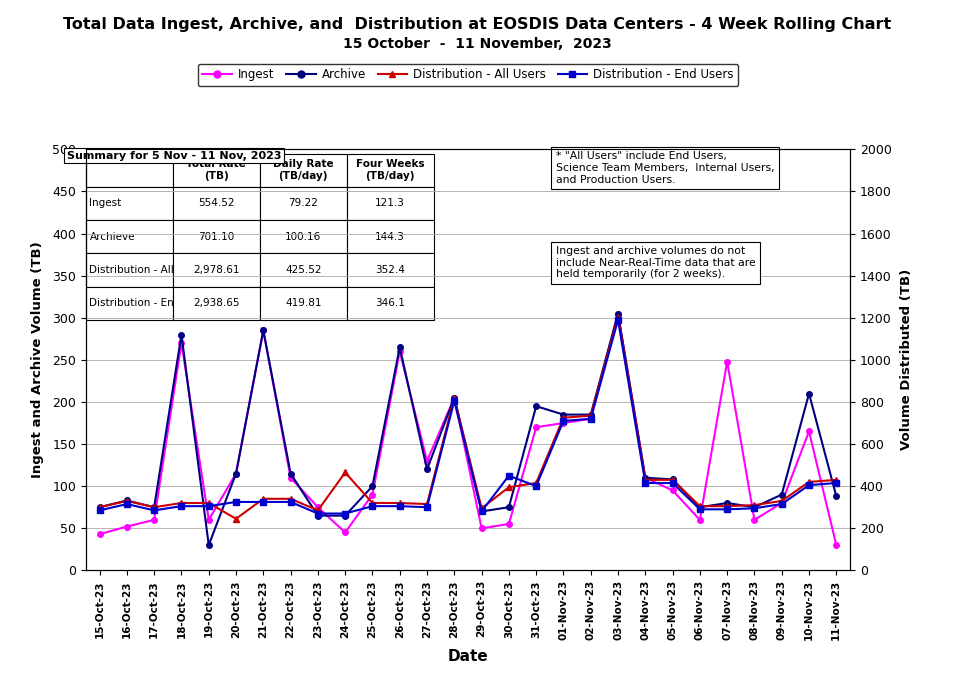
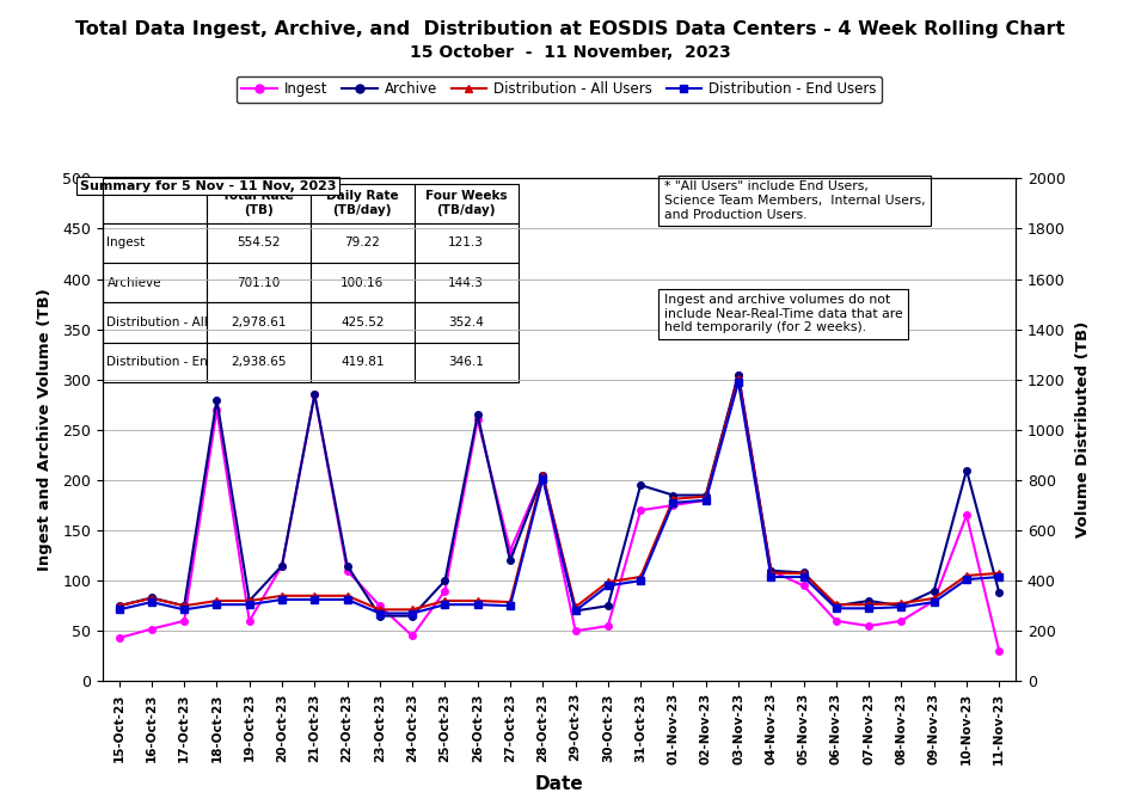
Archive/19-Oct-23: 30 -> 80
Distribution - All Users/20-Oct-23: 245 -> 340
Distribution - All Users/24-Oct-23: 465 -> 285
Distribution - End Users/30-Oct-23: 450 -> 380
Ingest/07-Nov-23: 248 -> 55
